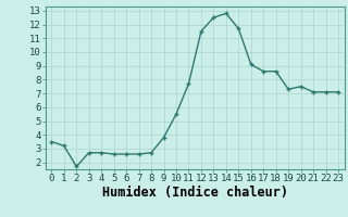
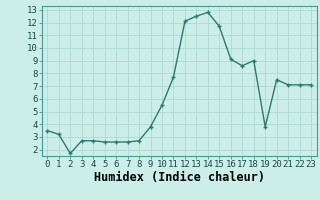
12: 11.5 -> 12.1
18: 8.6 -> 9.0
19: 7.3 -> 3.8
